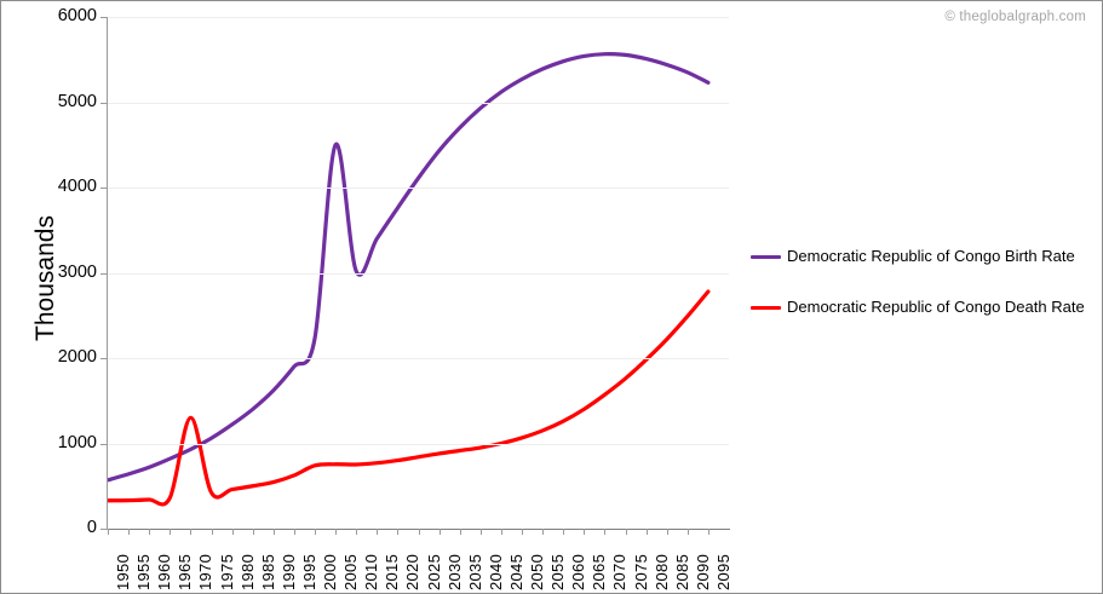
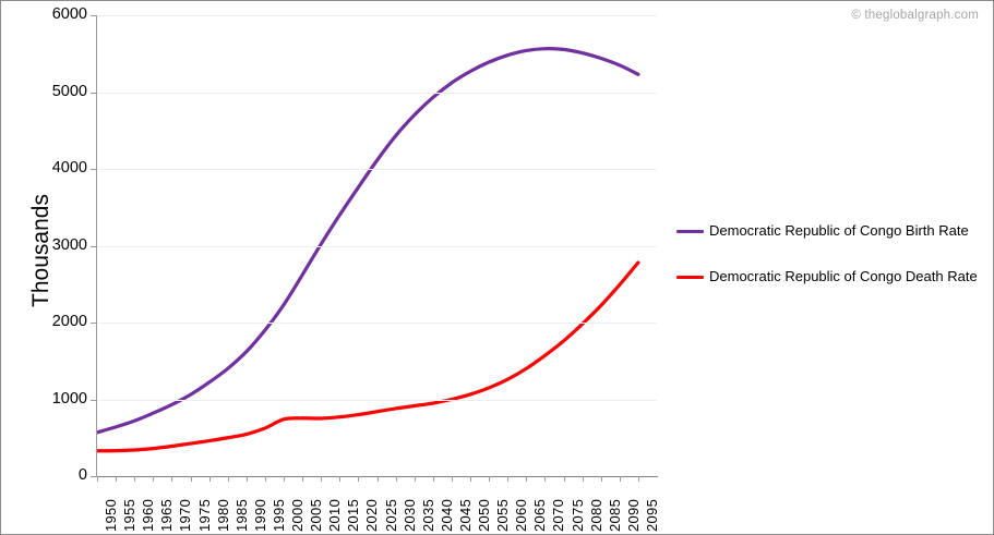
Democratic Republic of Congo Death Rate/1970: 1300 -> 400
Democratic Republic of Congo Birth Rate/2005: 4500 -> 2600
